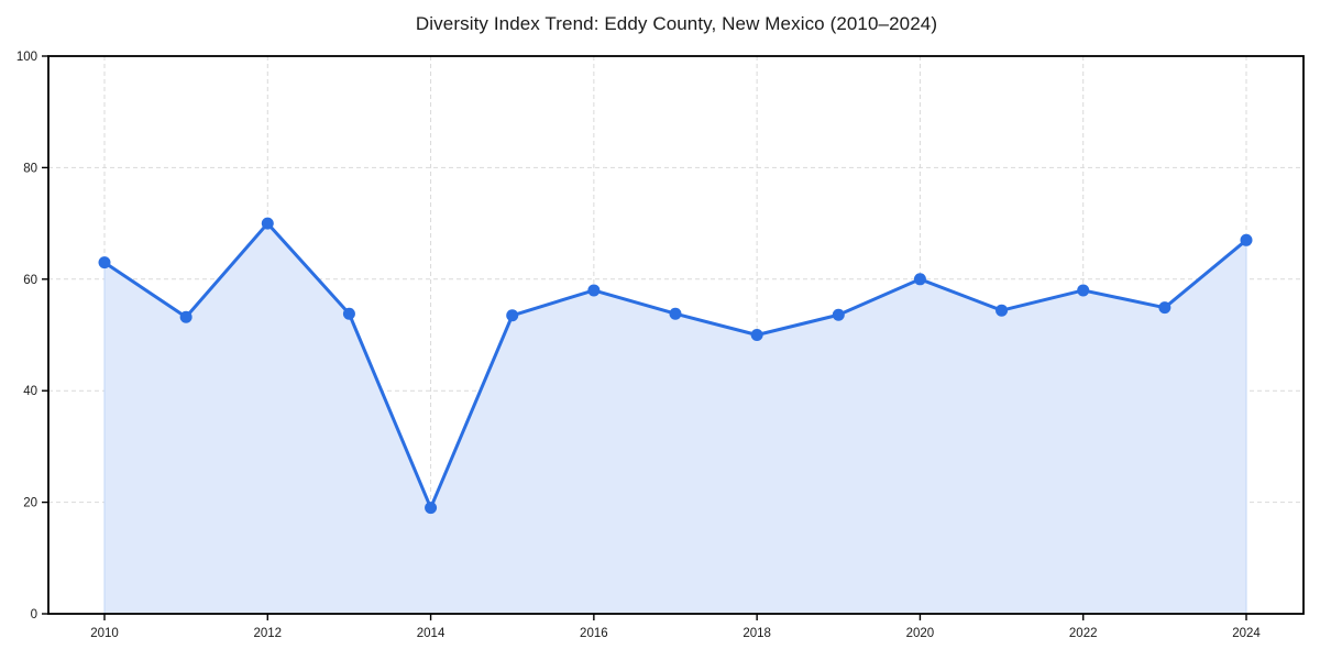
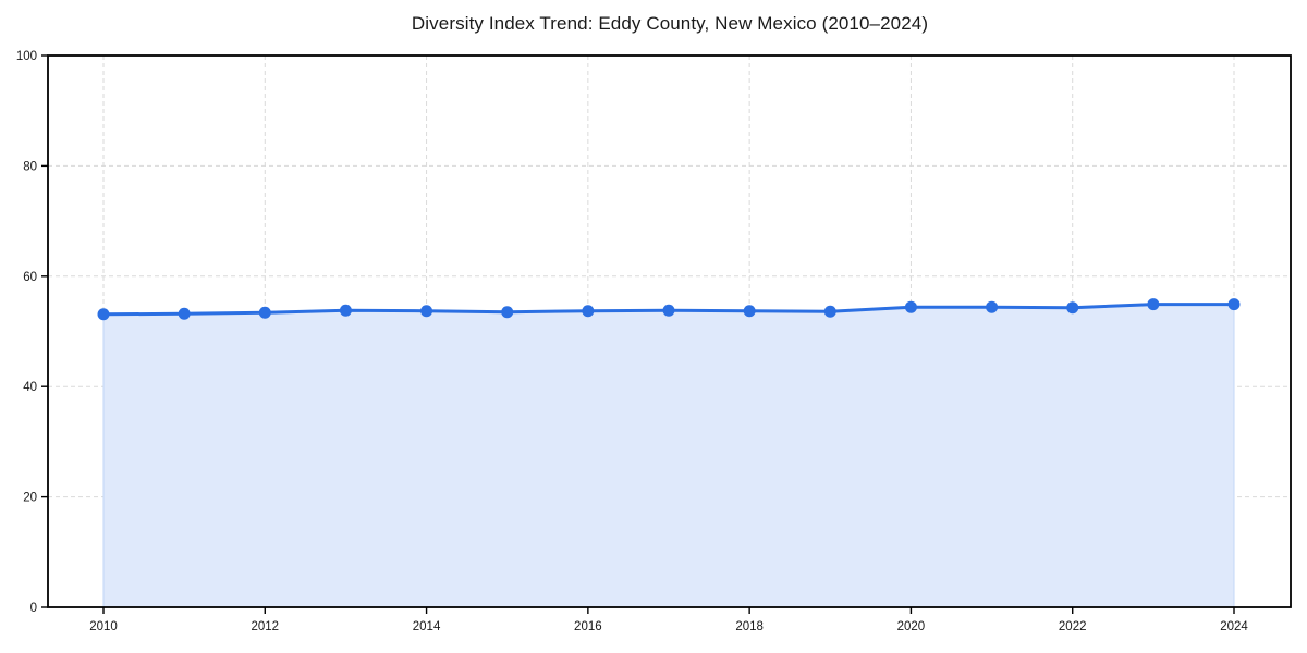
2010: 63 -> 53
2012: 70 -> 53
2014: 19 -> 54
2016: 58 -> 54
2018: 50 -> 54
2020: 60 -> 54
2022: 58 -> 54
2024: 67 -> 55
